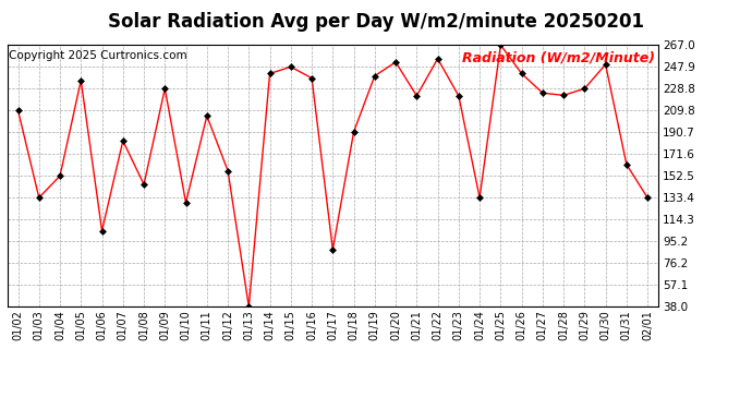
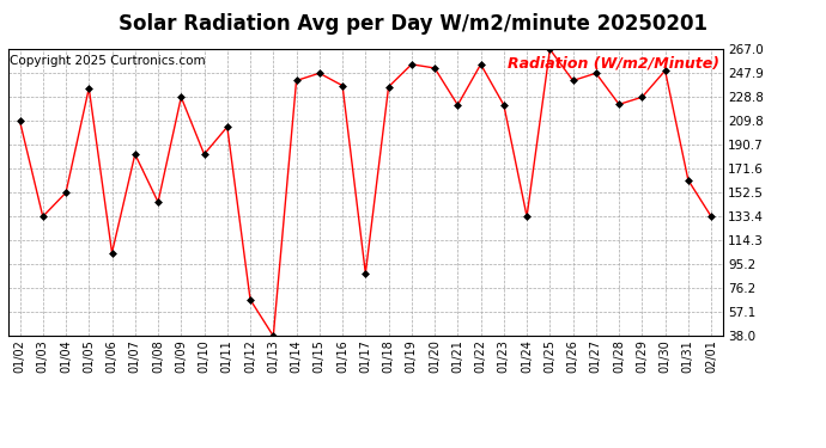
01/10: 129 -> 183
01/12: 157 -> 67
01/18: 191 -> 237
01/19: 240 -> 255
01/27: 225 -> 248
